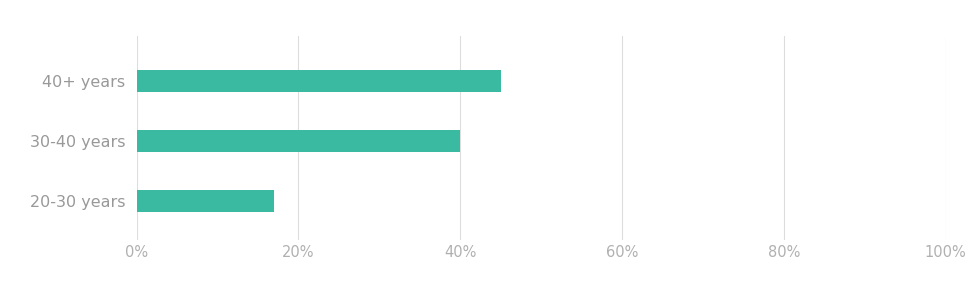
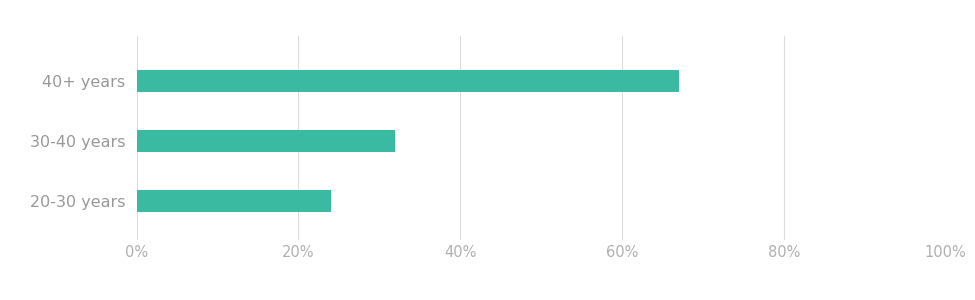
40+ years: 45% -> 67%
30-40 years: 40% -> 32%
20-30 years: 17% -> 24%
